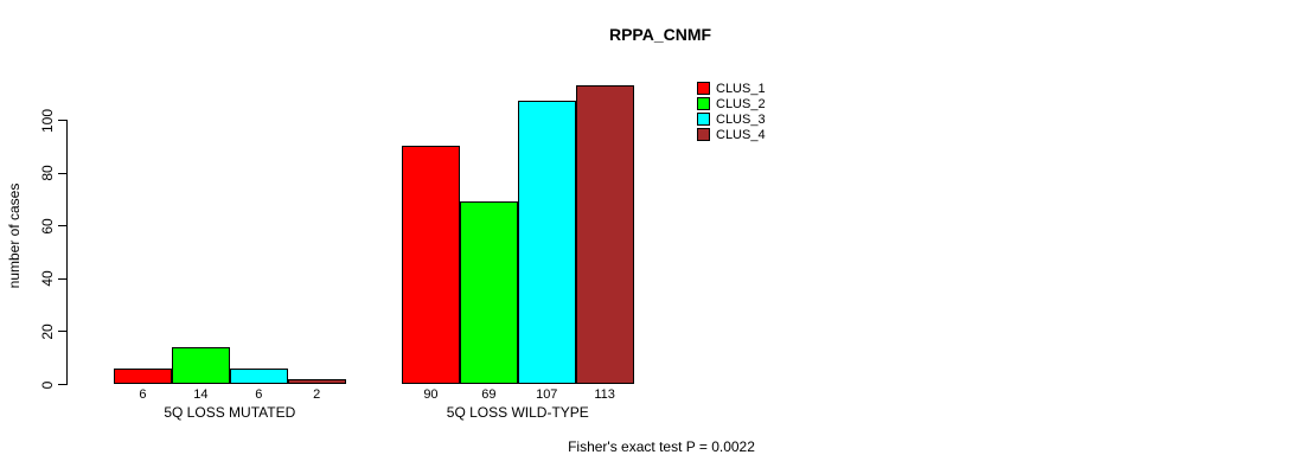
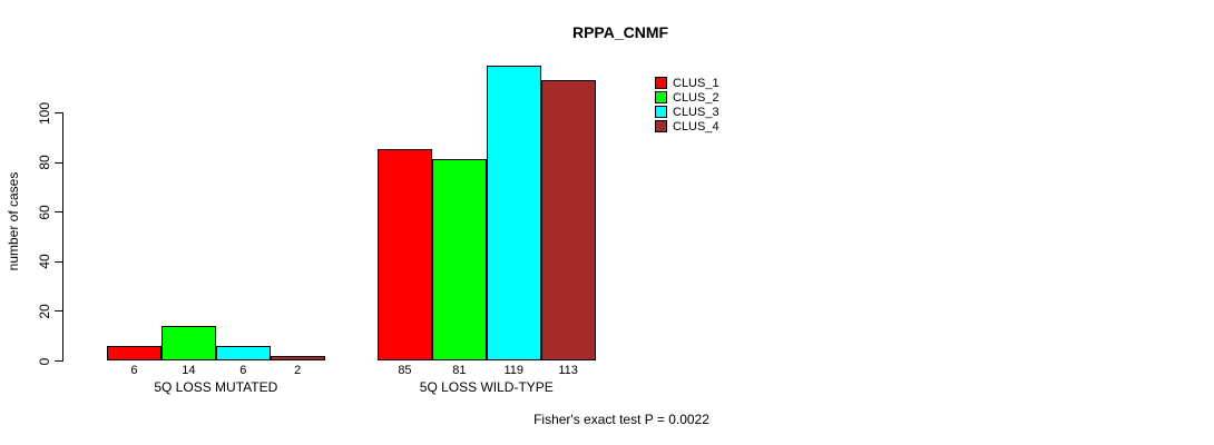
CLUS_1/5Q LOSS WILD-TYPE: 90 -> 85
CLUS_2/5Q LOSS WILD-TYPE: 69 -> 81
CLUS_3/5Q LOSS WILD-TYPE: 107 -> 119
